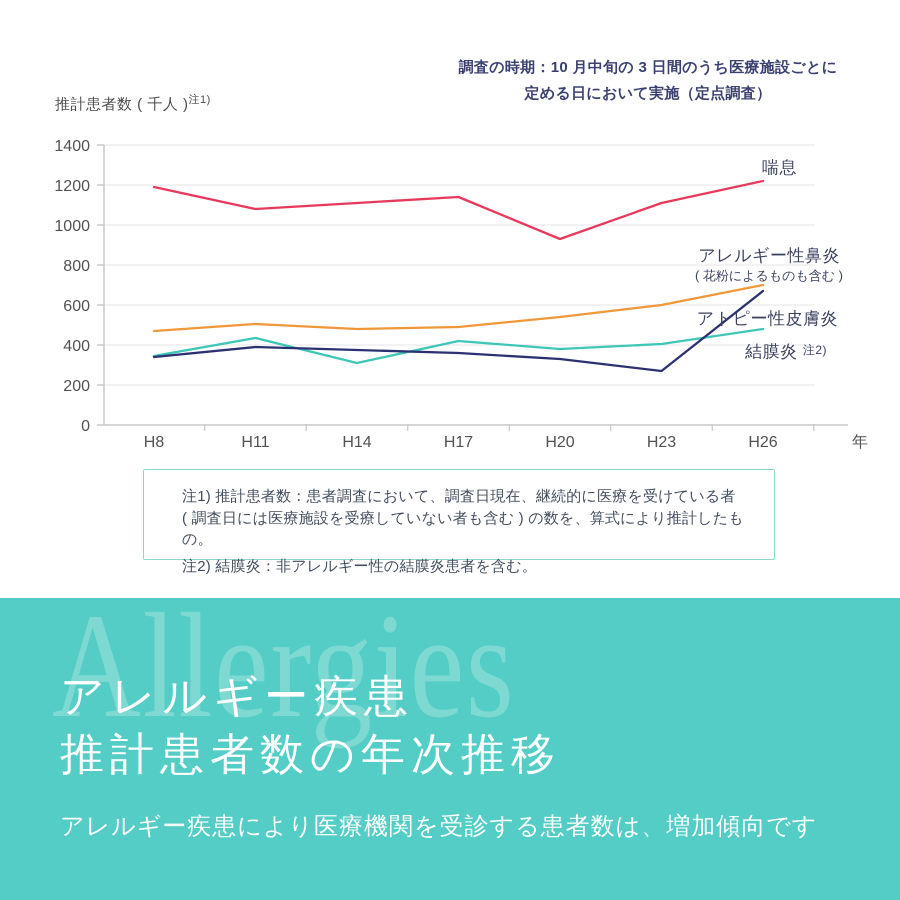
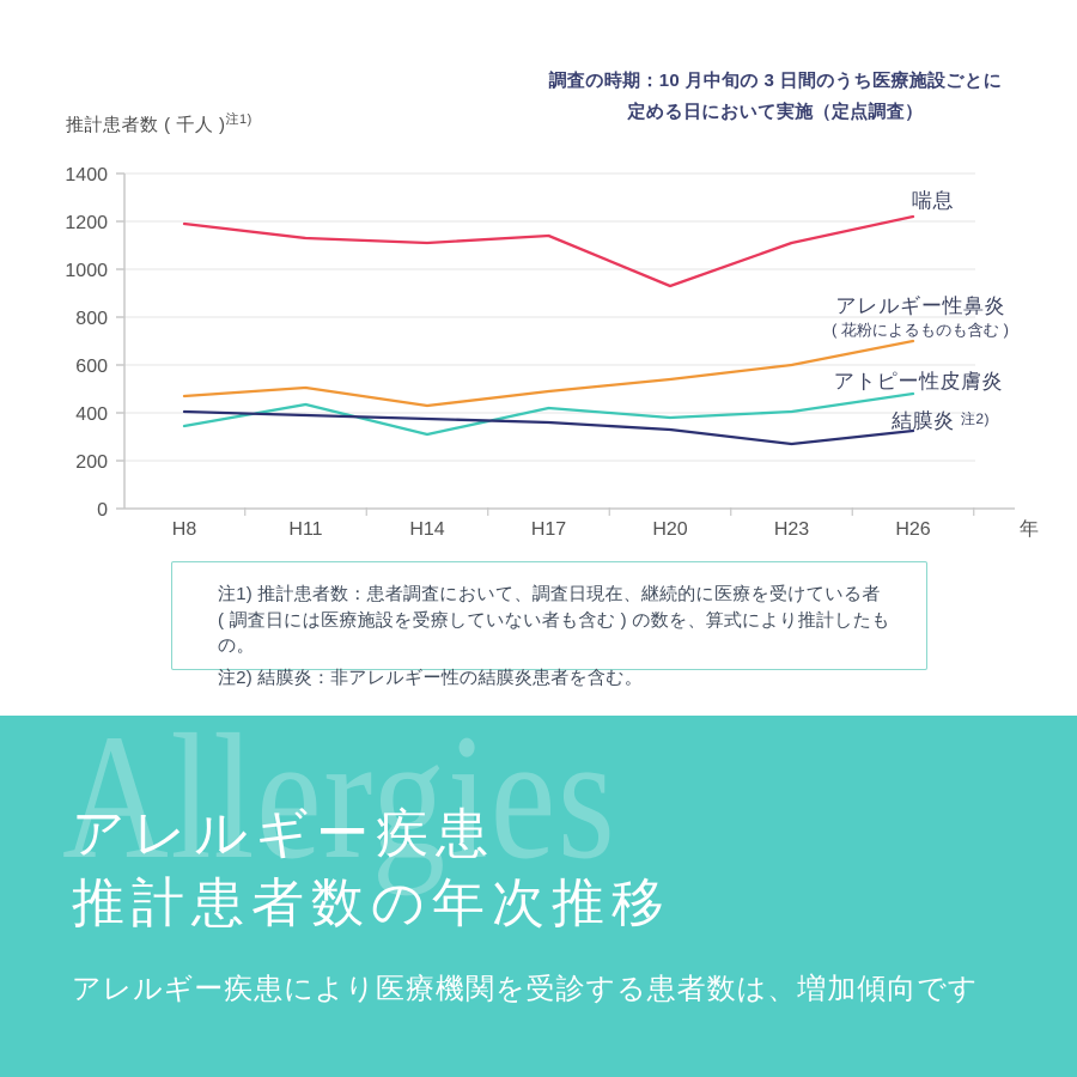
結膜炎/H8: 340 -> 400
喘息/H11: 1080 -> 1130
アレルギー性鼻炎/H14: 480 -> 430
結膜炎/H26: 670 -> 320
